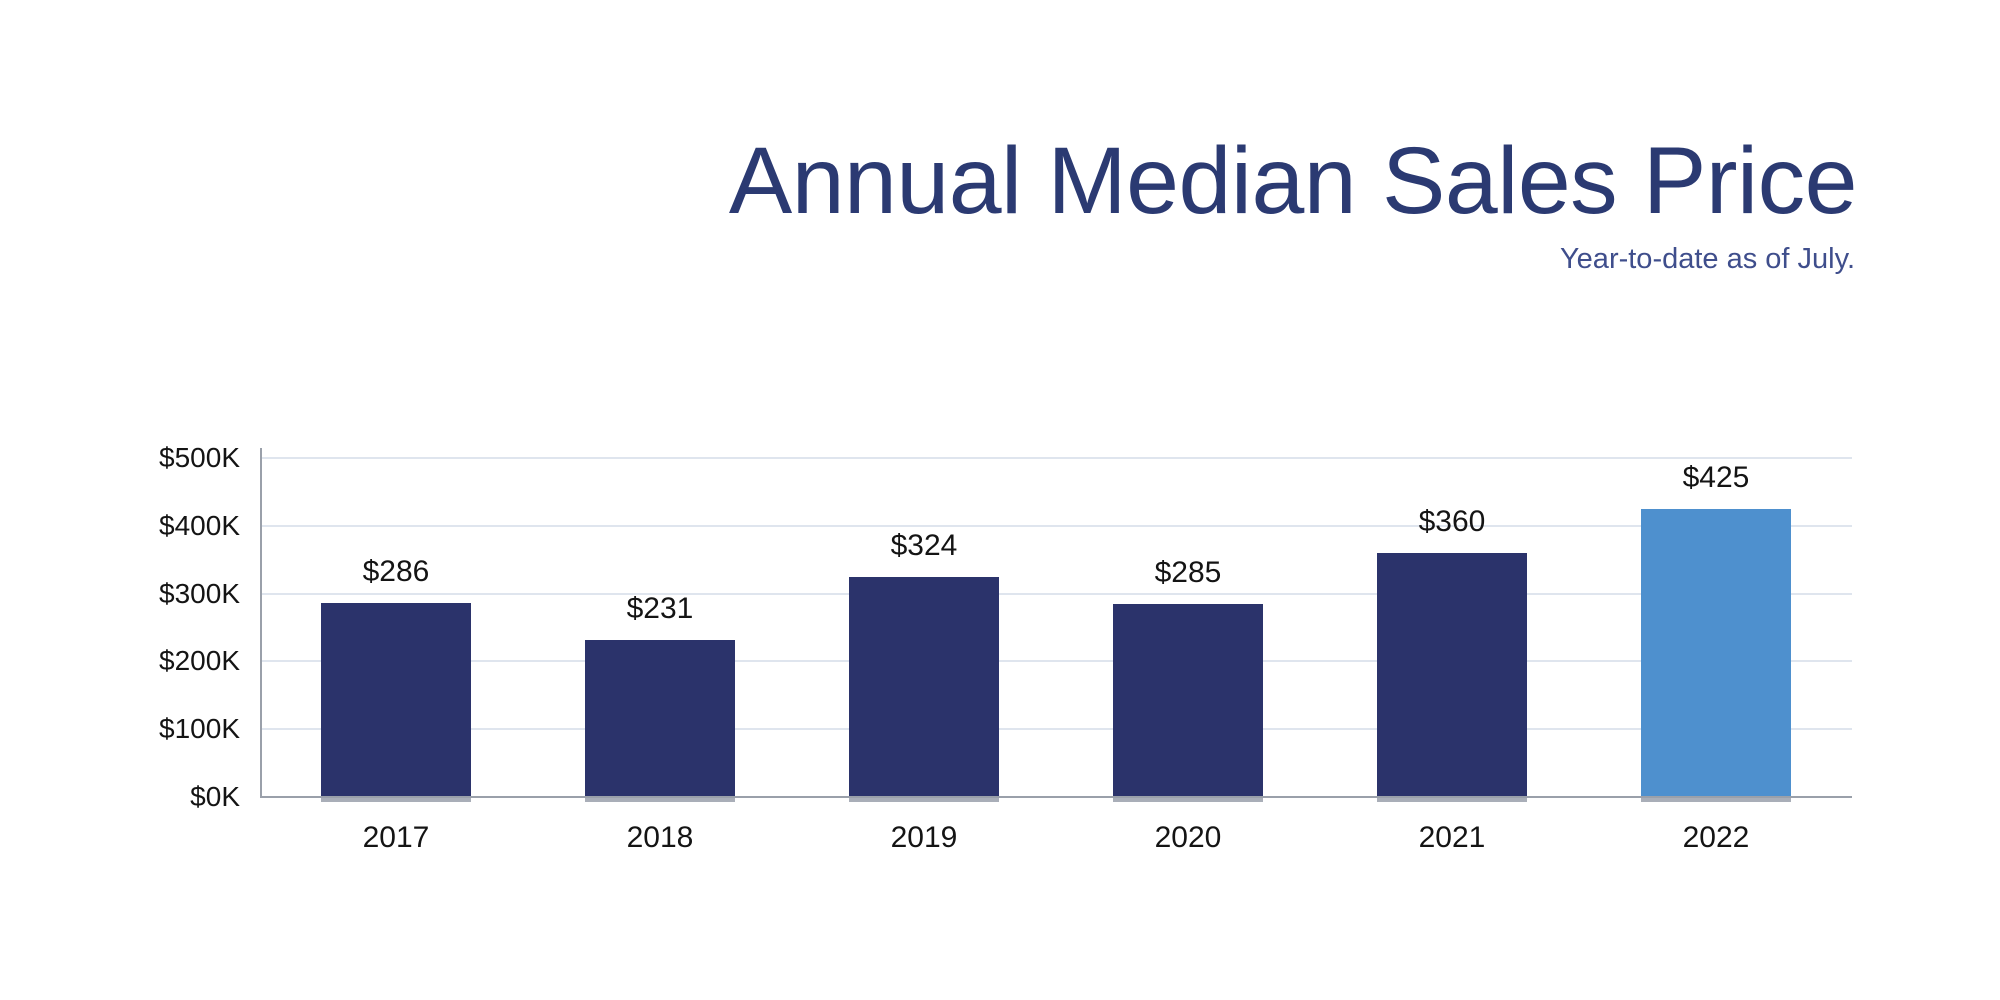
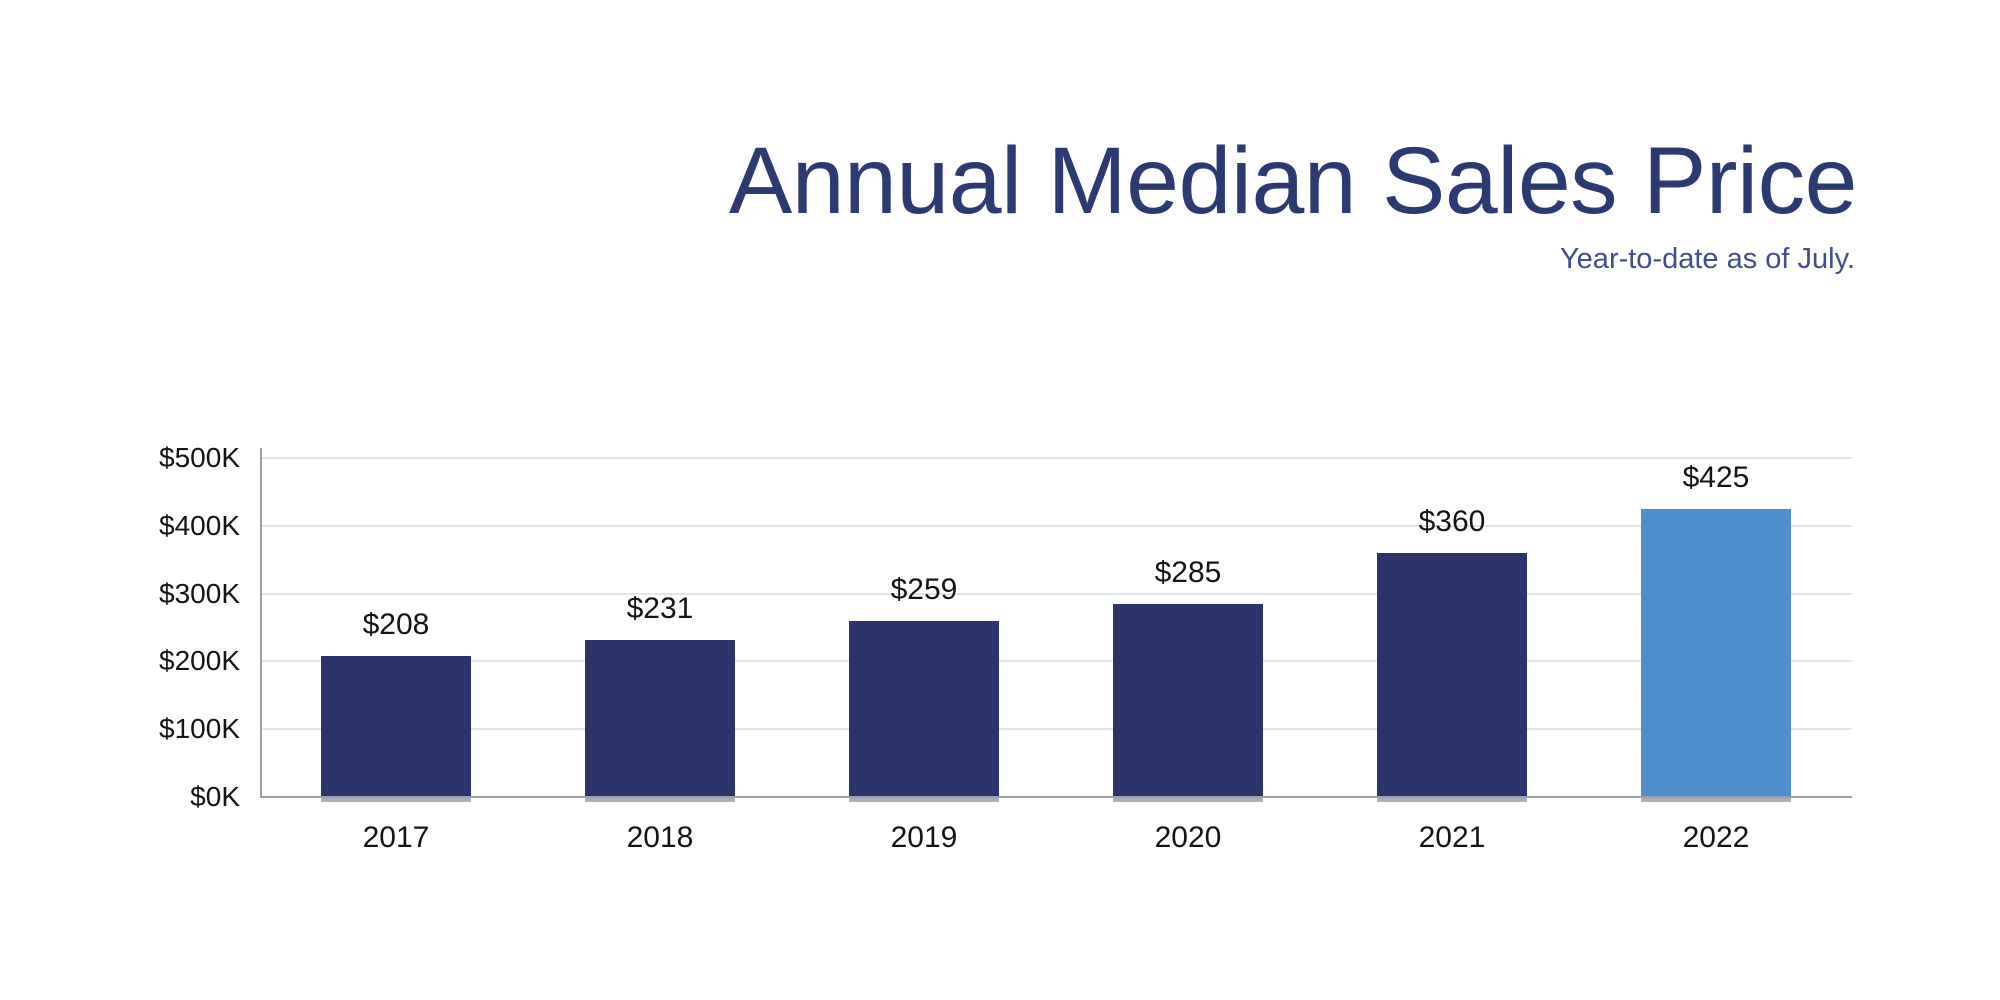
2017: $286 -> $208
2019: $324 -> $259
